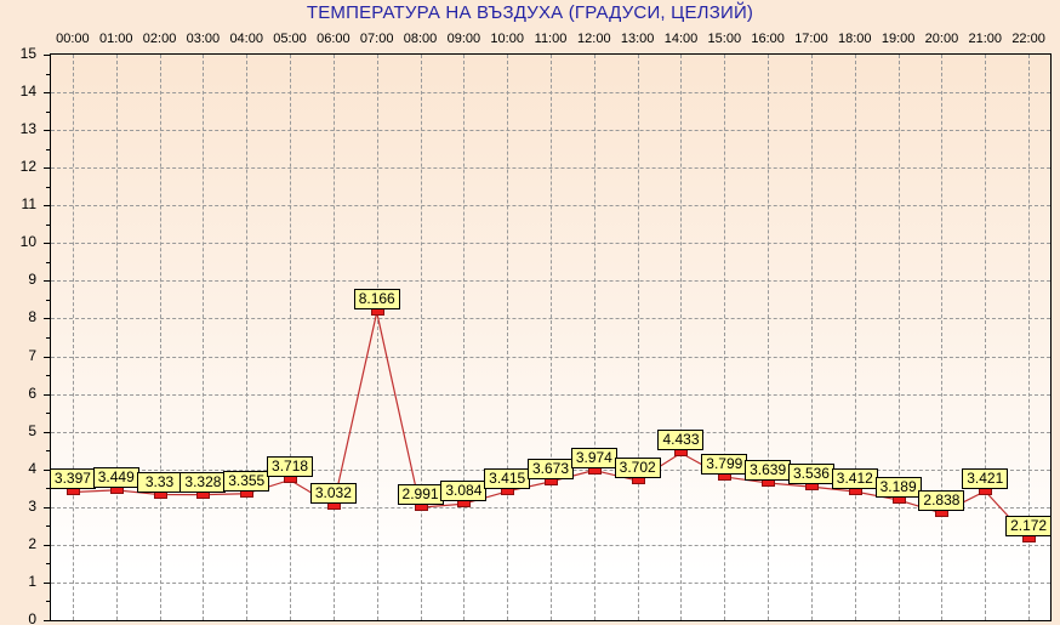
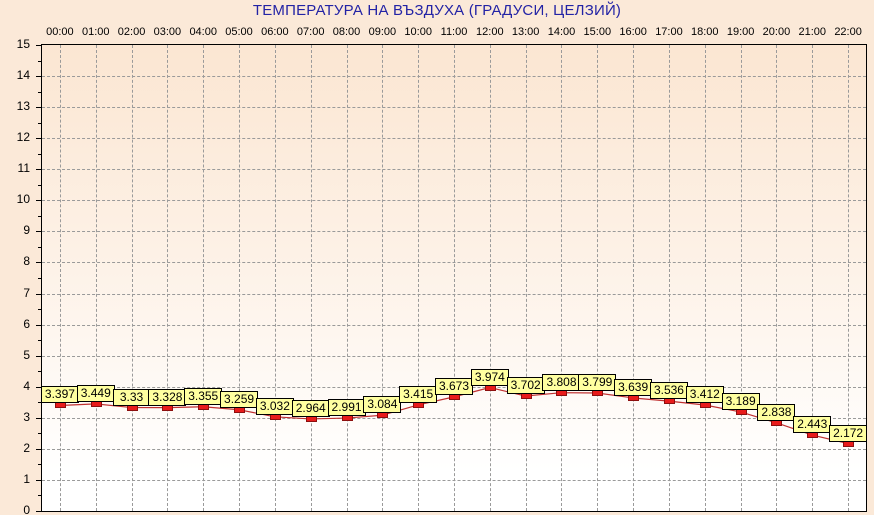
05:00: 3.718 -> 3.259
07:00: 8.166 -> 2.964
14:00: 4.433 -> 3.808
21:00: 3.421 -> 2.443
